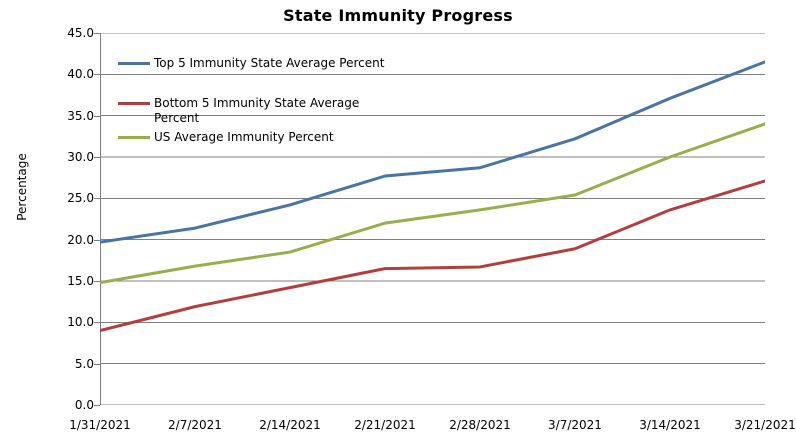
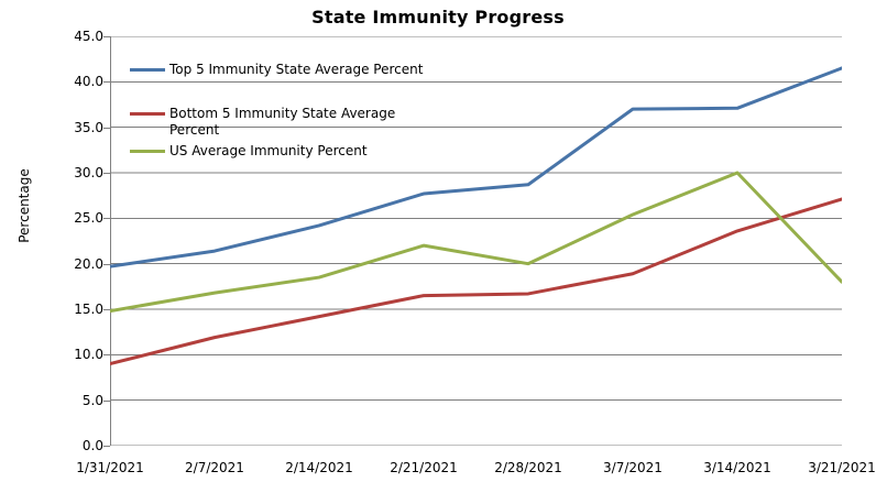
US Average Immunity Percent/2/28/2021: 24 -> 20
Top 5 Immunity State Average Percent/3/7/2021: 32 -> 37
US Average Immunity Percent/3/21/2021: 34 -> 18
